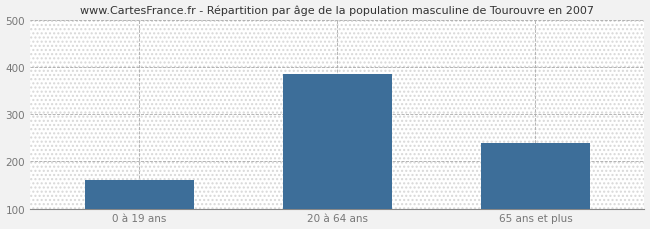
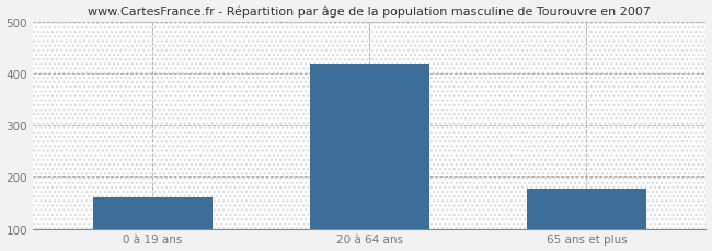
20 à 64 ans: 385 -> 420
65 ans et plus: 240 -> 177
